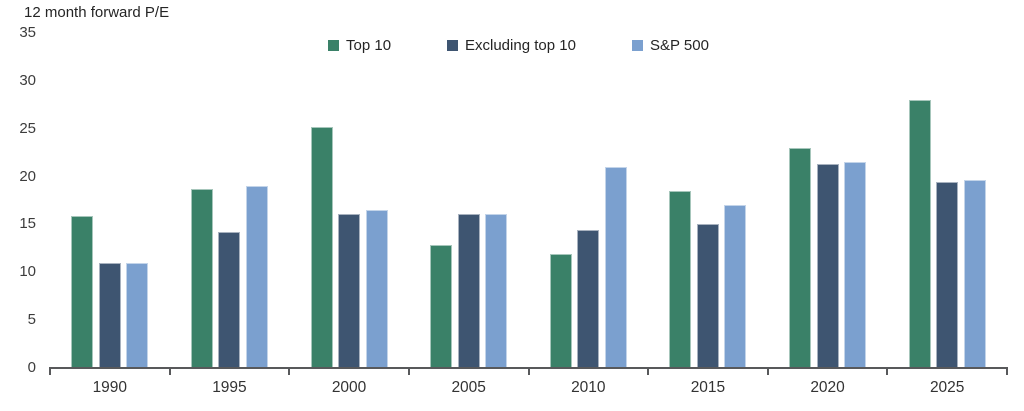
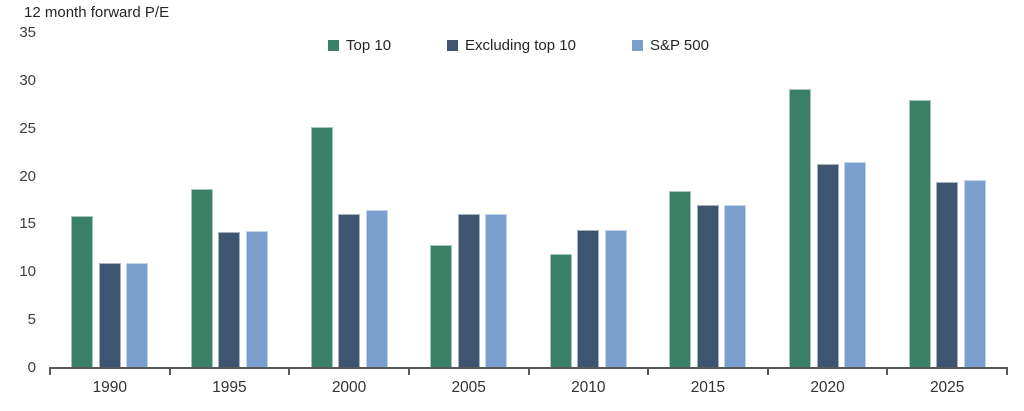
S&P 500/1995: 19 -> 14
S&P 500/2010: 21 -> 14
Excluding top 10/2015: 15 -> 17
Top 10/2020: 23 -> 29
